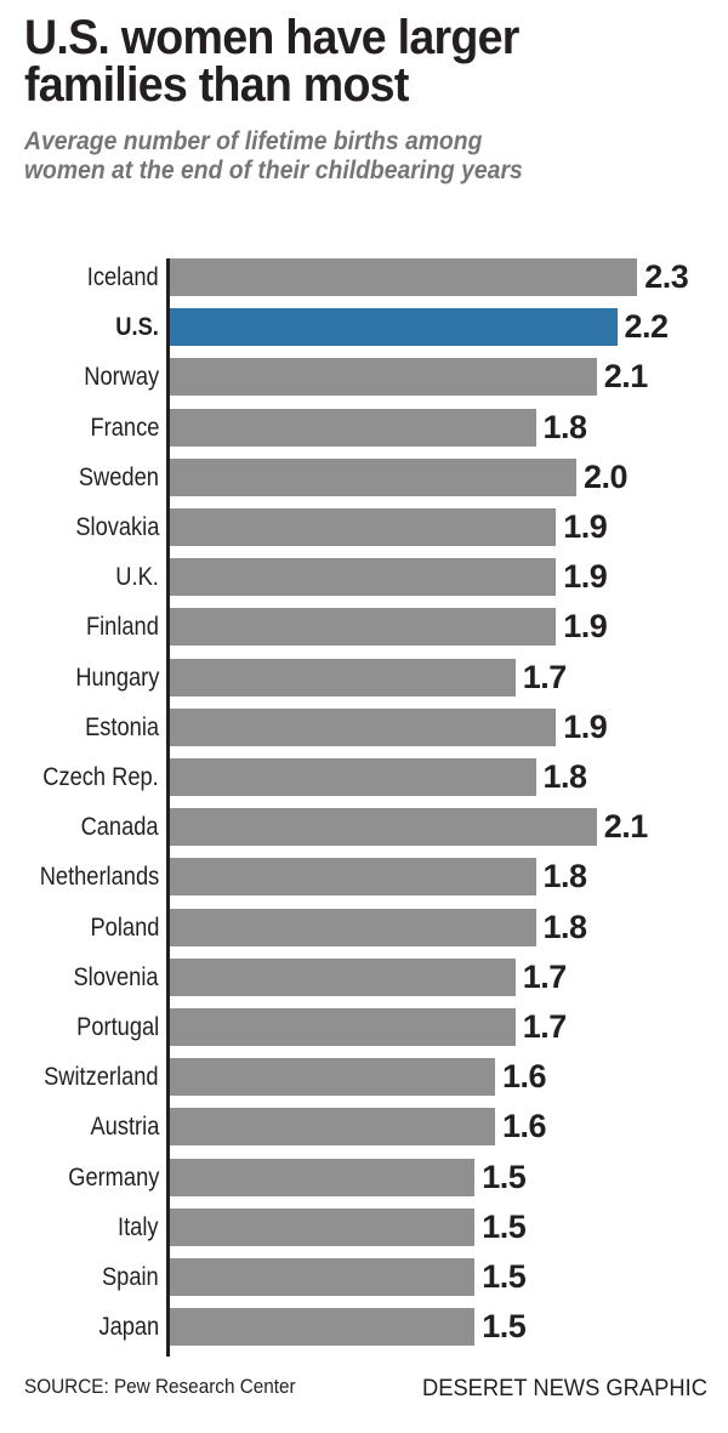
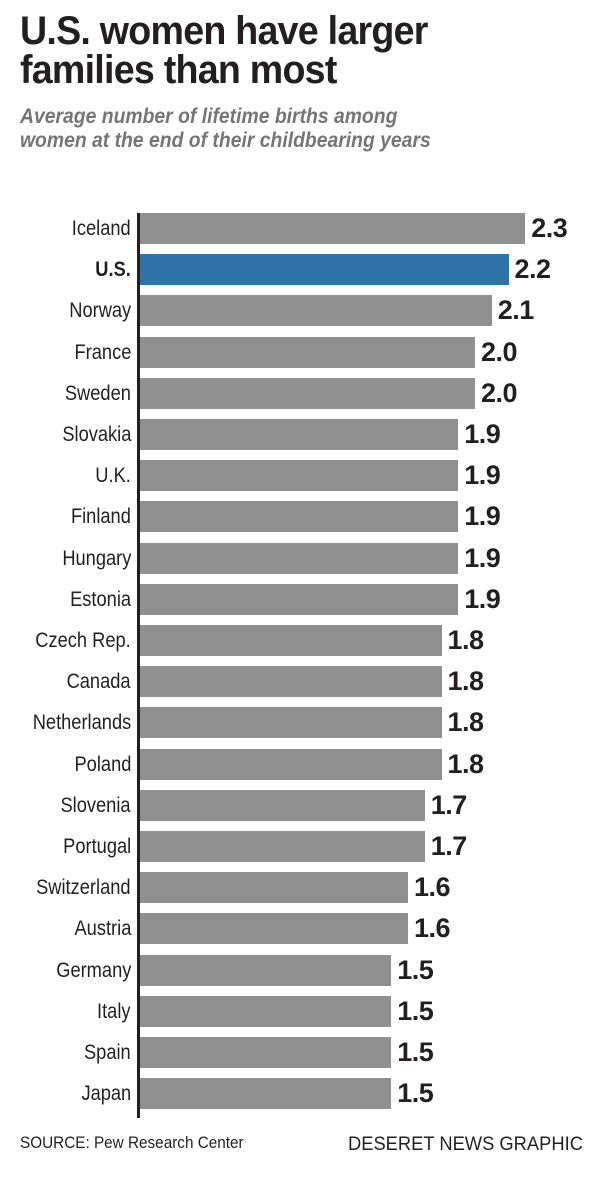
France: 1.8 -> 2.0
Hungary: 1.7 -> 1.9
Canada: 2.1 -> 1.8
